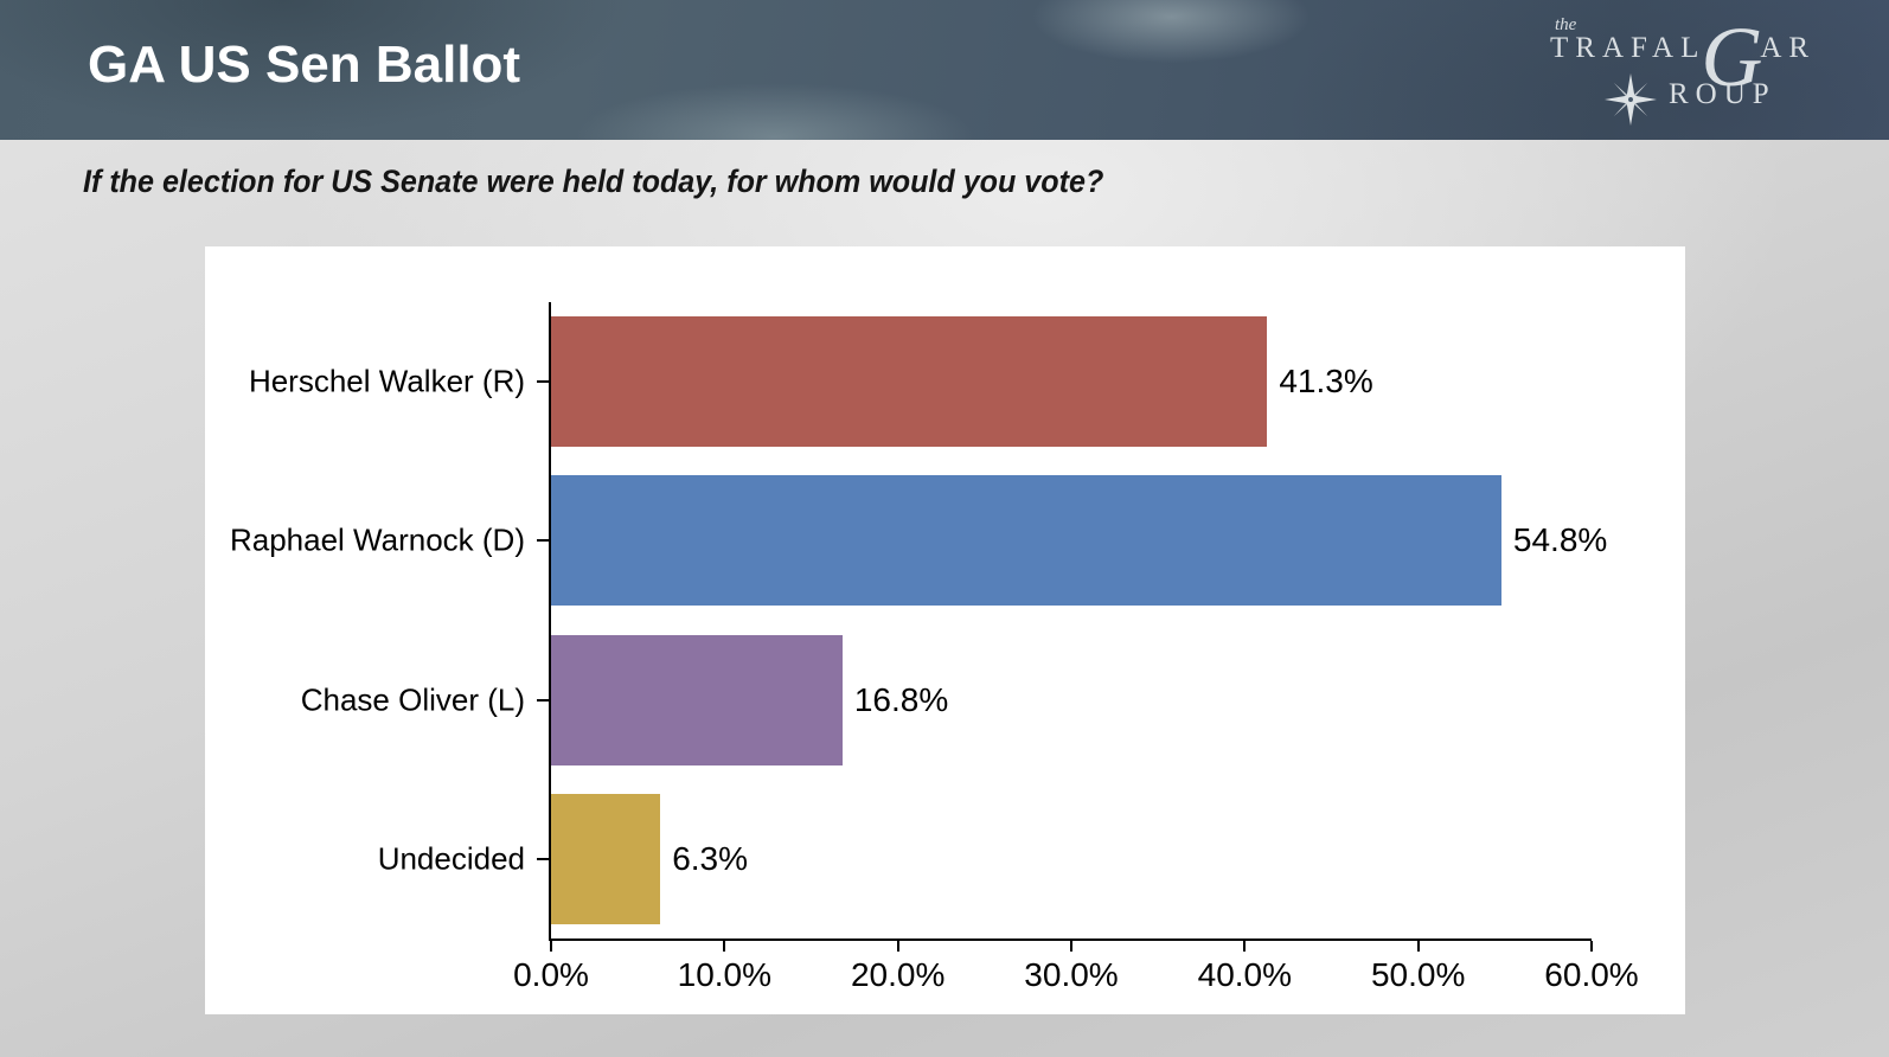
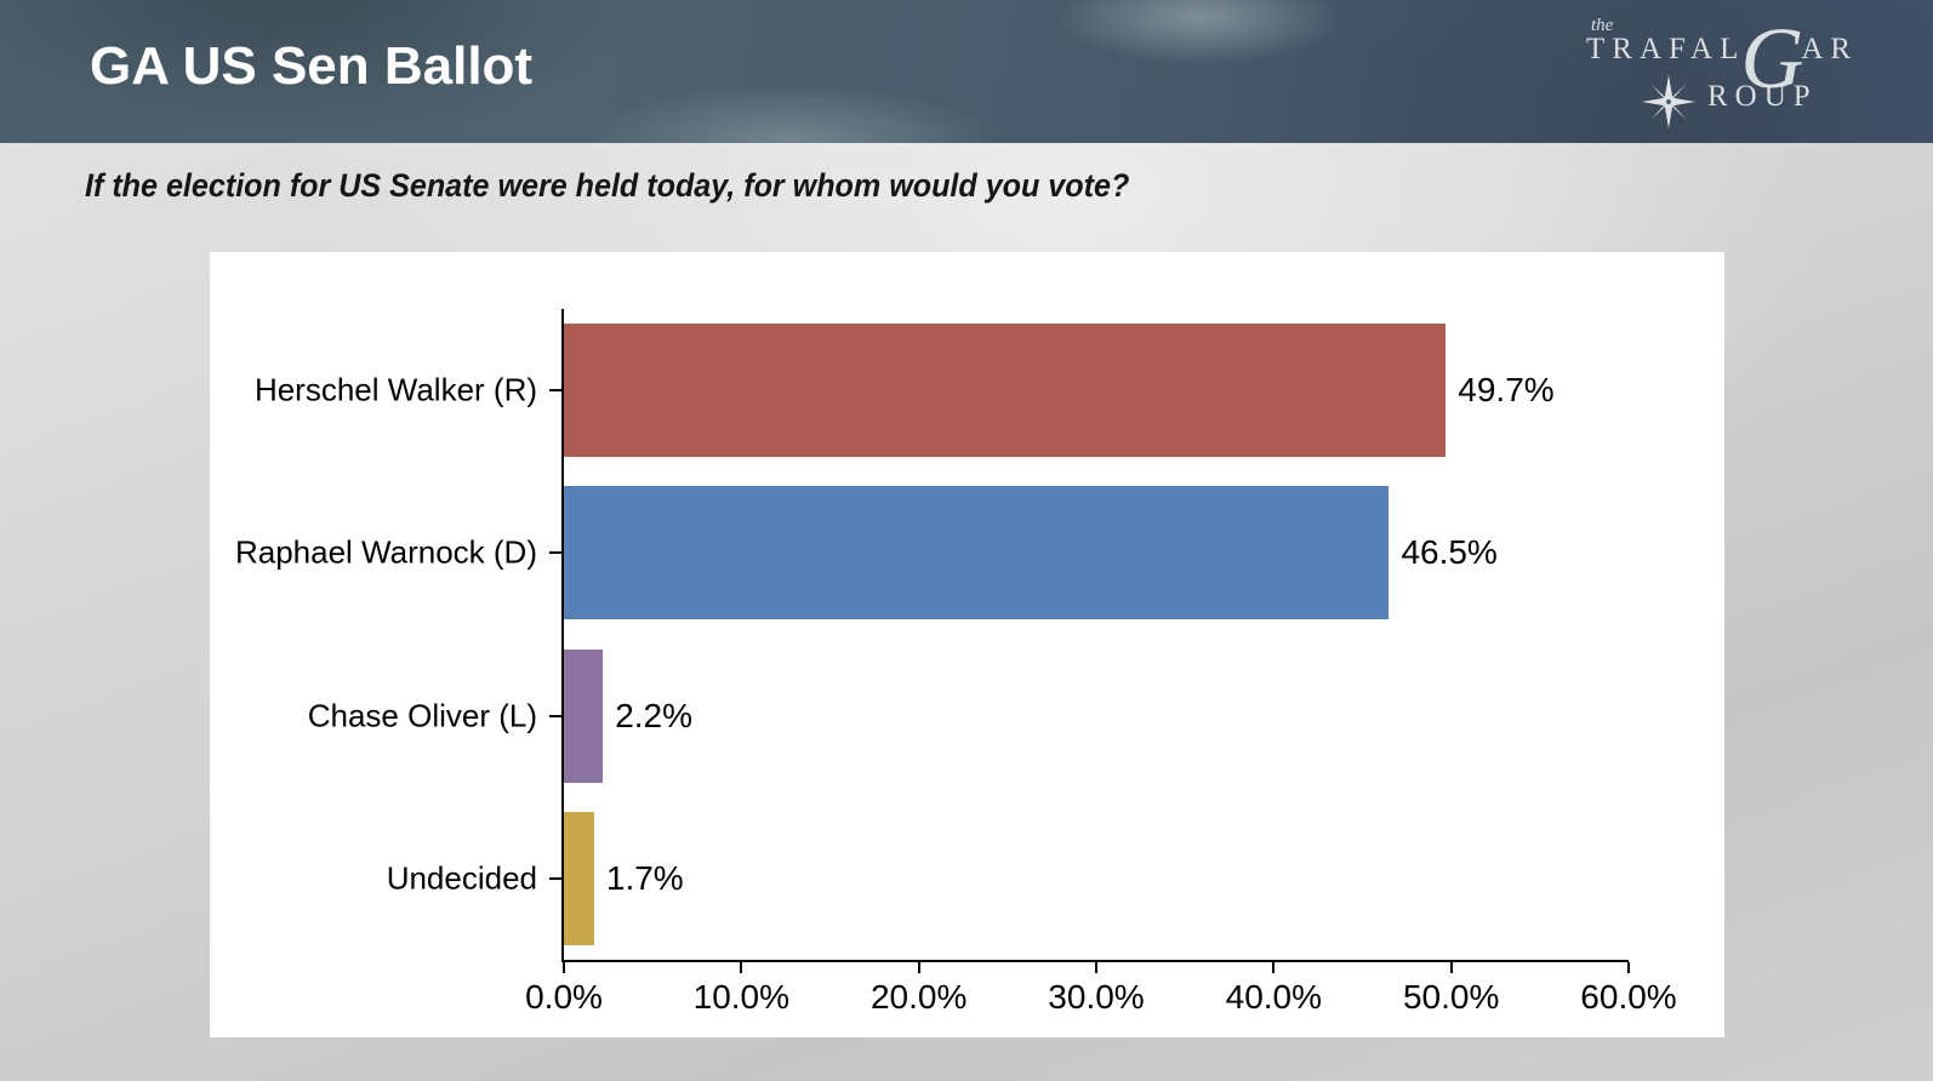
Herschel Walker (R): 41.3% -> 49.7%
Raphael Warnock (D): 54.8% -> 46.5%
Chase Oliver (L): 16.8% -> 2.2%
Undecided: 6.3% -> 1.7%
